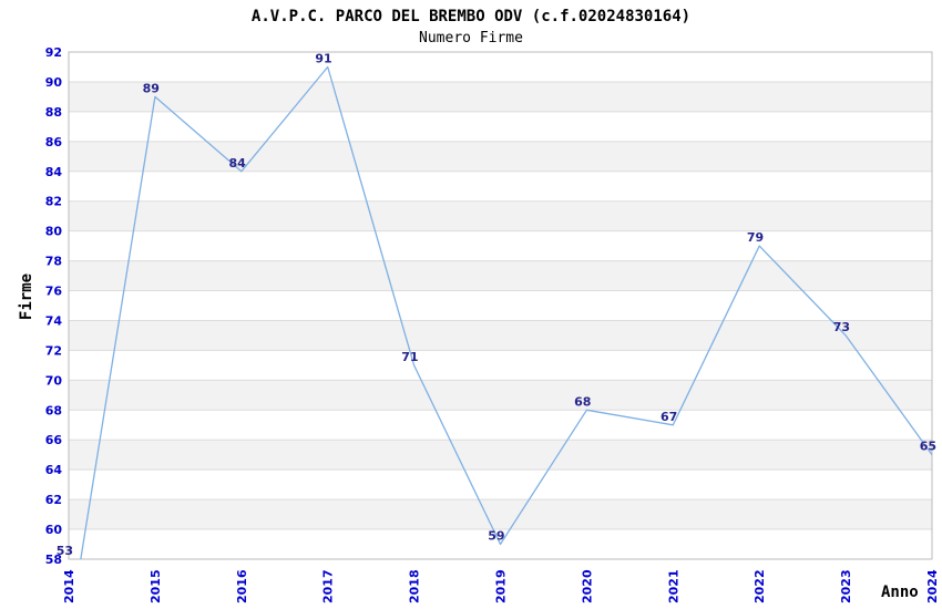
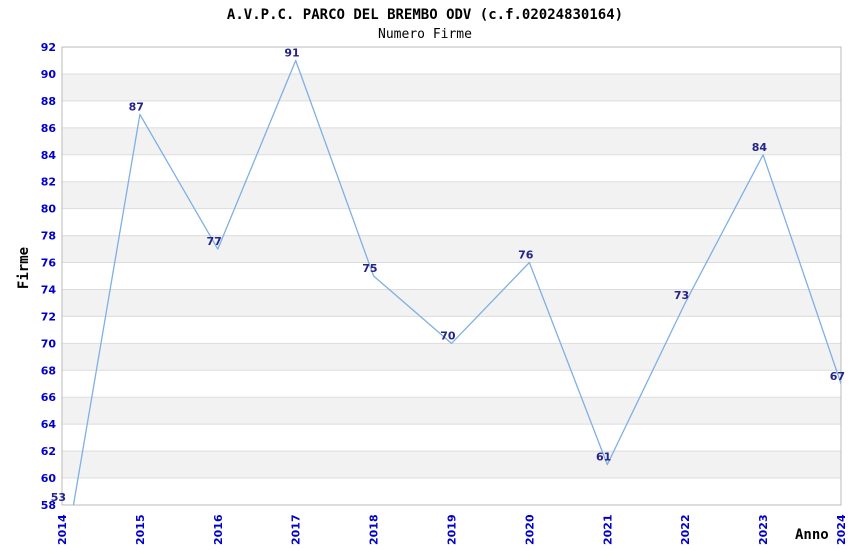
2015: 89 -> 87
2016: 84 -> 77
2018: 71 -> 75
2019: 59 -> 70
2020: 68 -> 76
2021: 67 -> 61
2022: 79 -> 73
2023: 73 -> 84
2024: 65 -> 67
